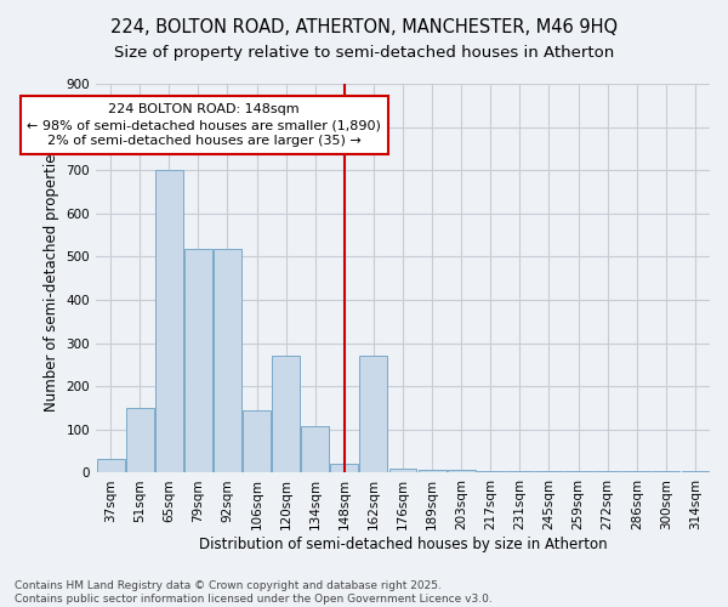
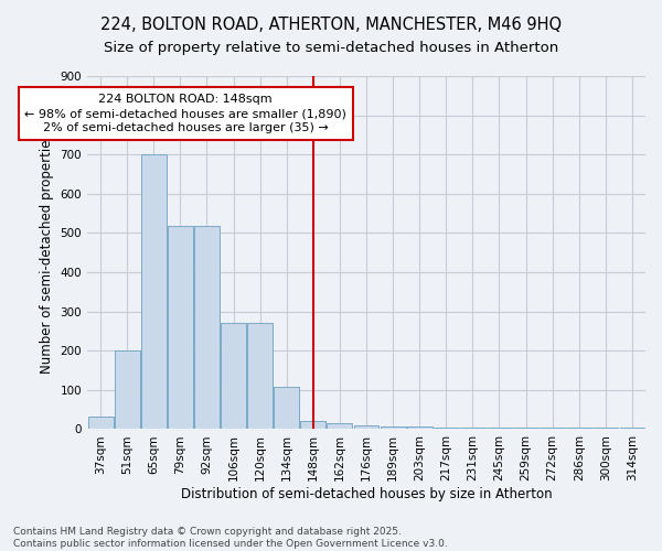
51sqm: 150 -> 200
106sqm: 145 -> 270
162sqm: 270 -> 15
